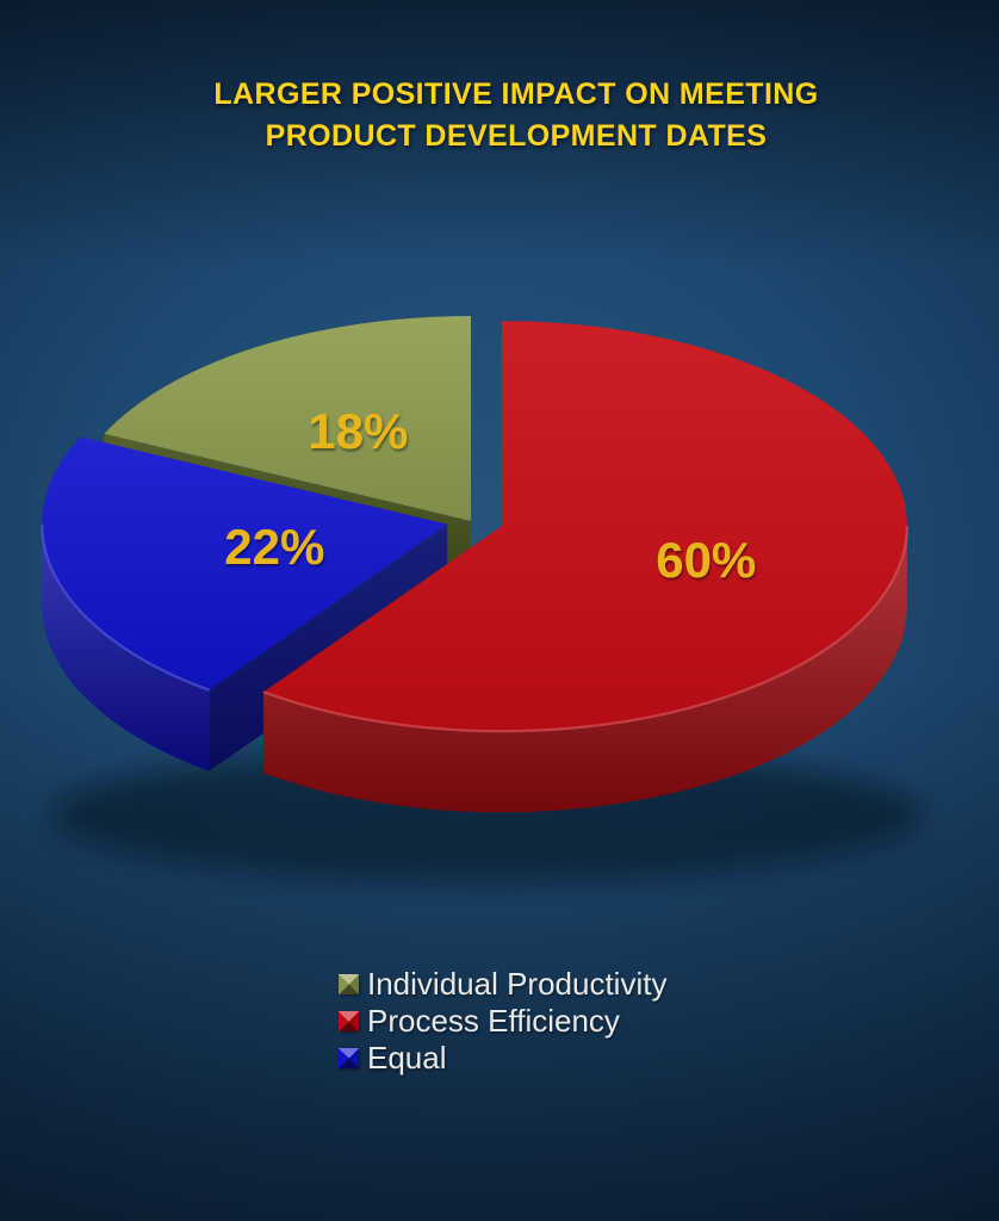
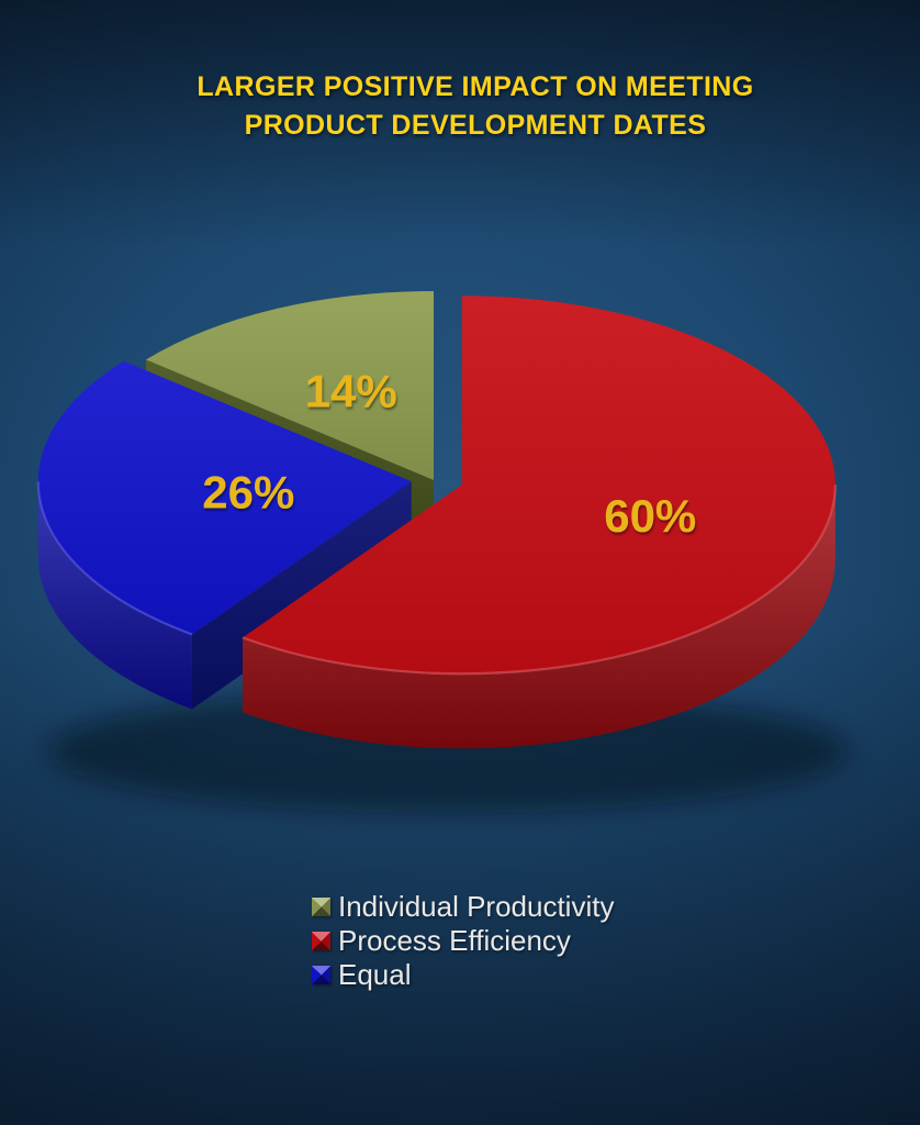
Equal: 22% -> 26%
Individual Productivity: 18% -> 14%
